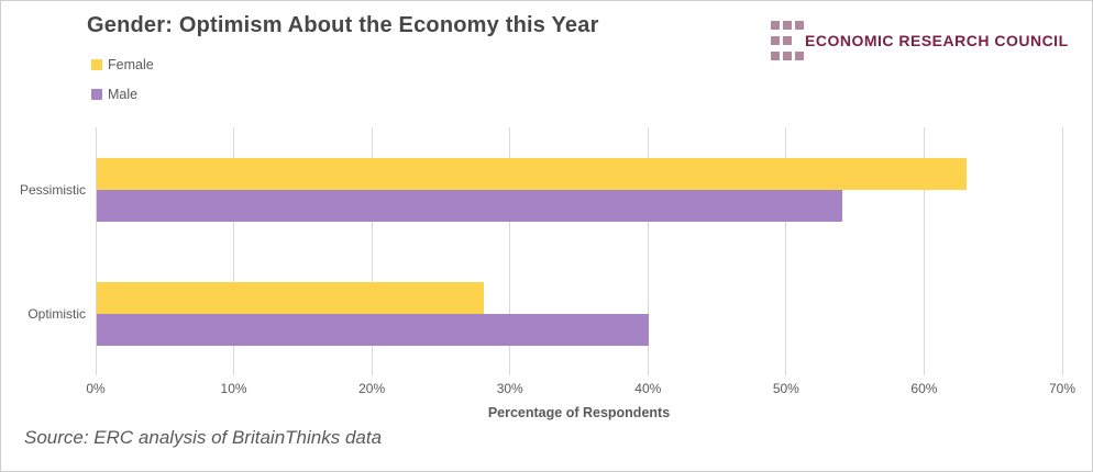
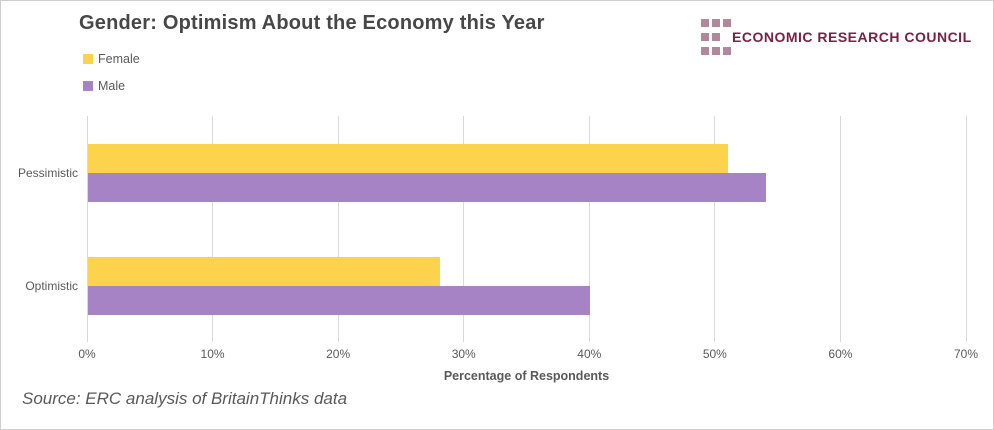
Female/Pessimistic: 63% -> 51%
